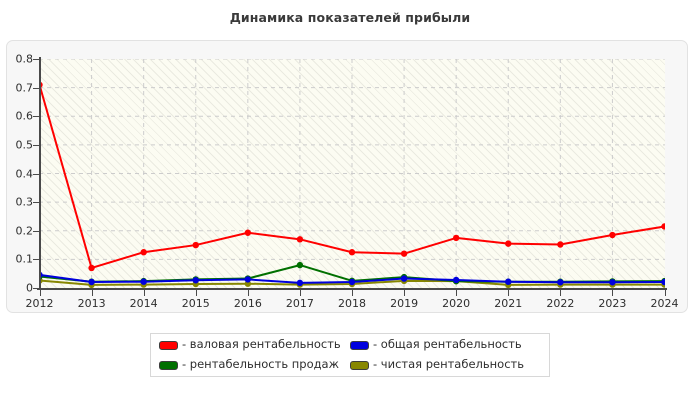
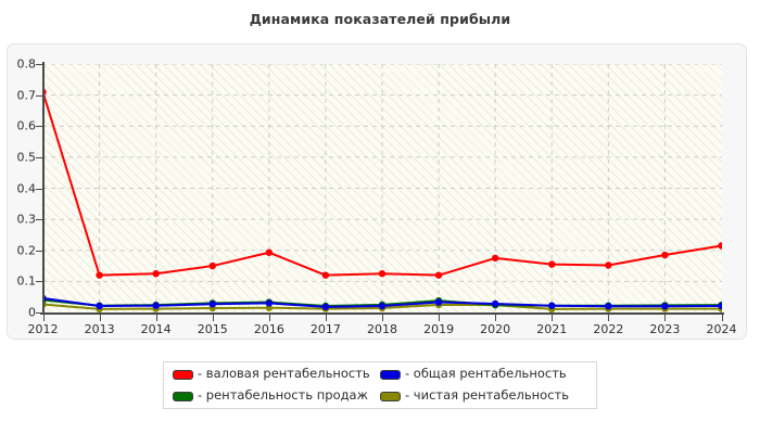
- валовая рентабельность/2013: 0.07 -> 0.12
- валовая рентабельность/2017: 0.17 -> 0.12
- рентабельность продаж/2017: 0.08 -> 0.02
